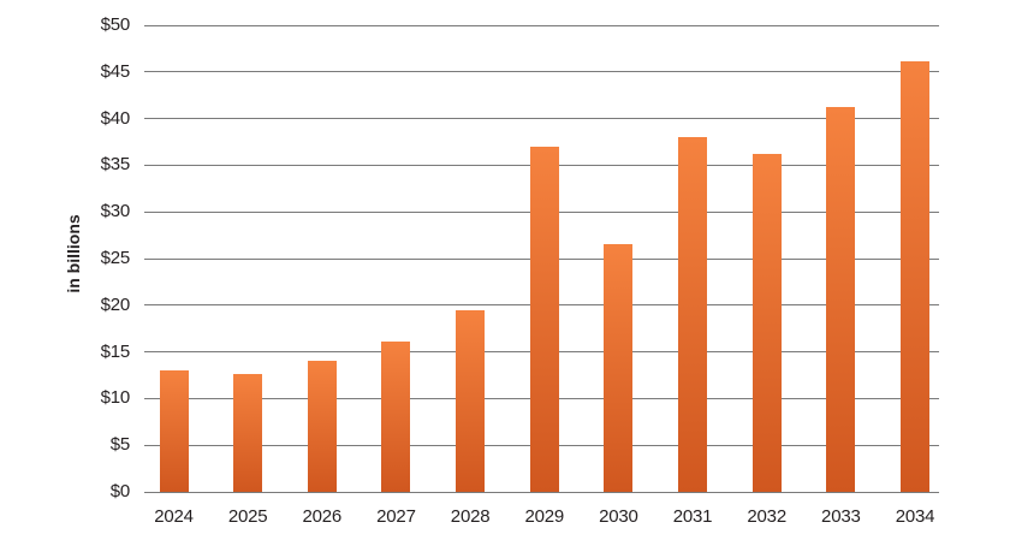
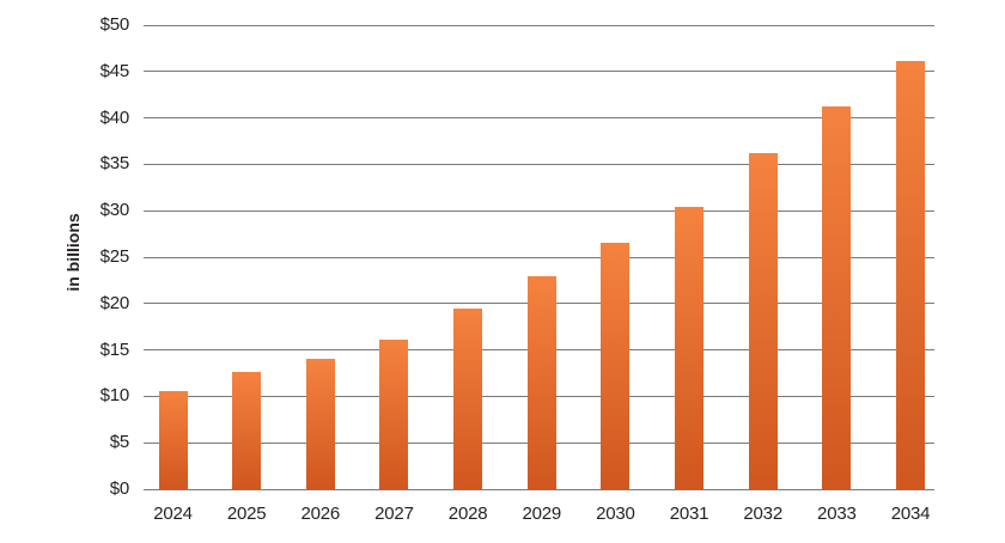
2024: $13 -> $11
2029: $37 -> $23
2031: $38 -> $30
